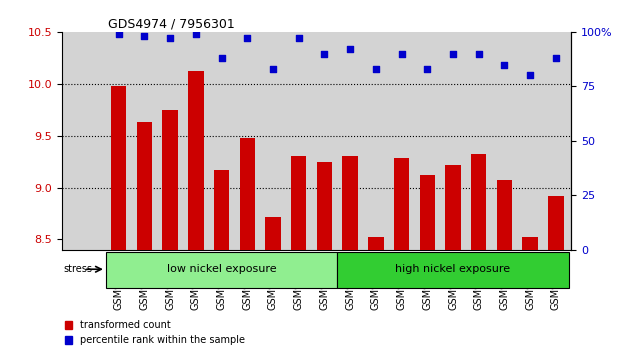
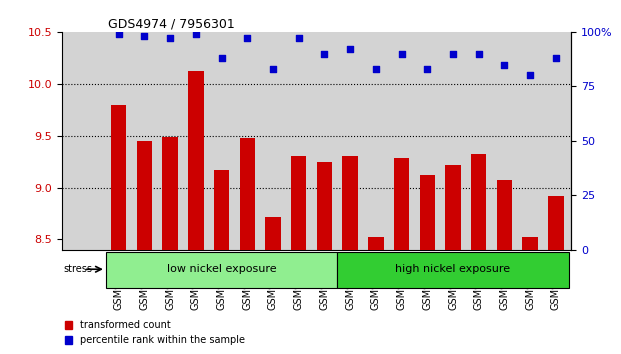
transformed count/GSM992693: 9.98 -> 9.80
transformed count/GSM992694: 9.63 -> 9.45
transformed count/GSM992695: 9.75 -> 9.49
